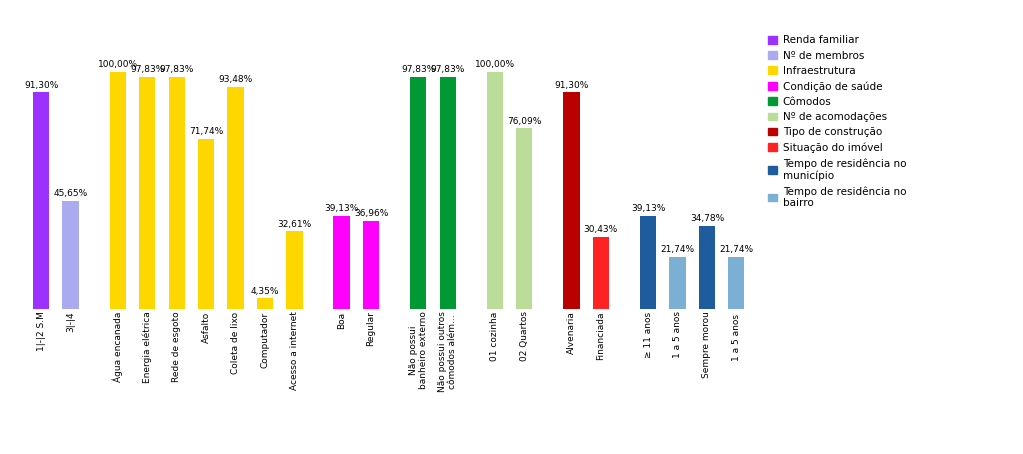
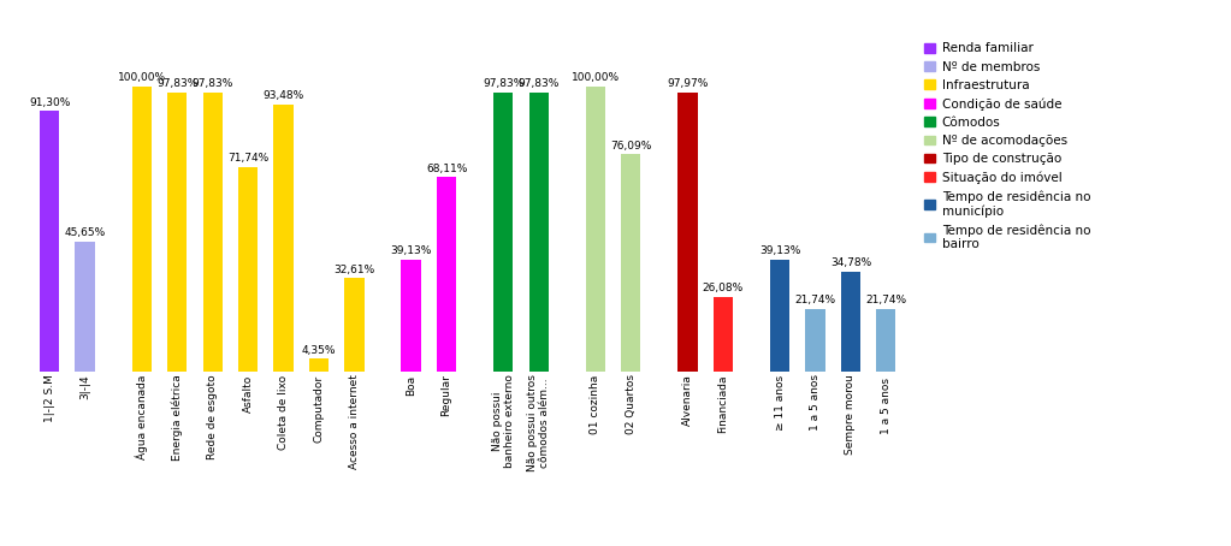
Regular: 36,96% -> 68,11%
Alvenaria: 91,30% -> 97,97%
Financiada: 30,43% -> 26,08%
